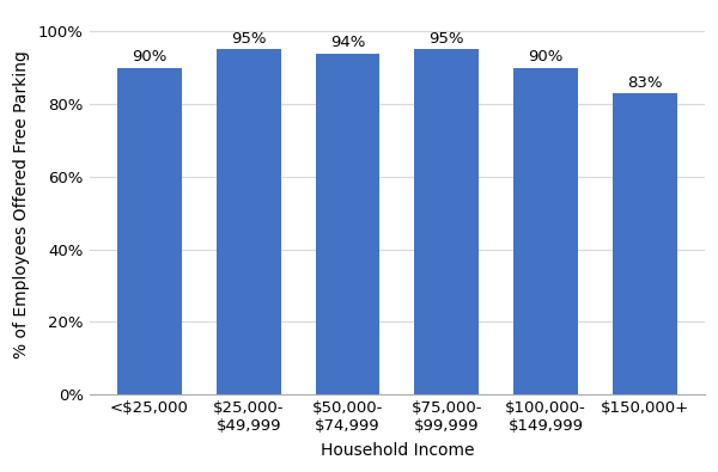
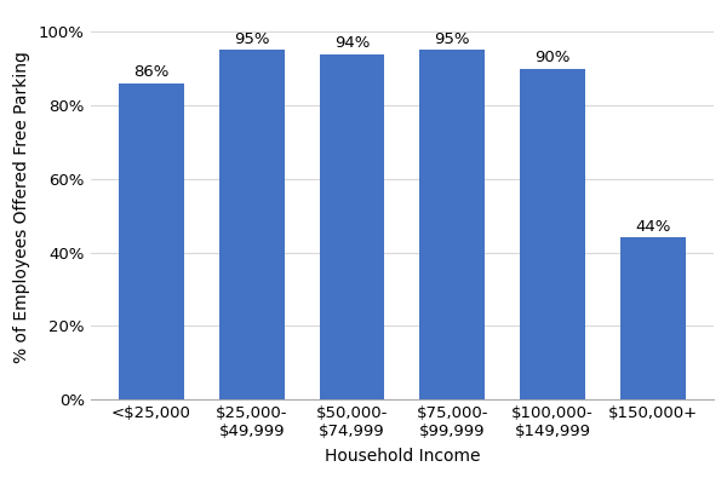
<$25,000: 90% -> 86%
$150,000+: 83% -> 44%
